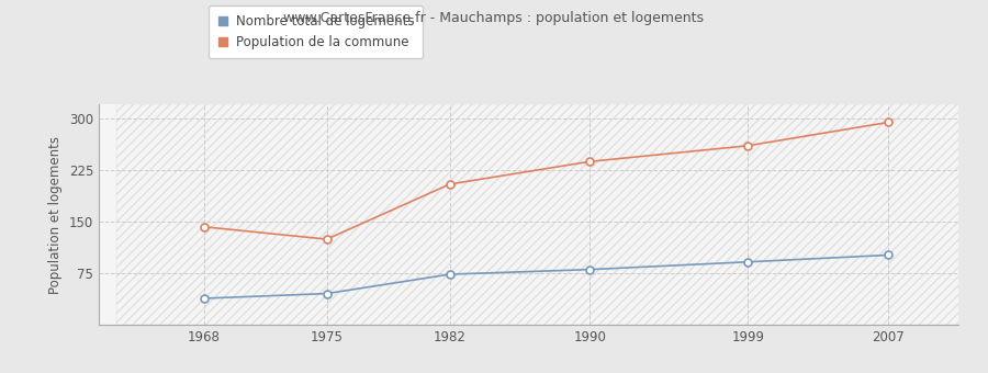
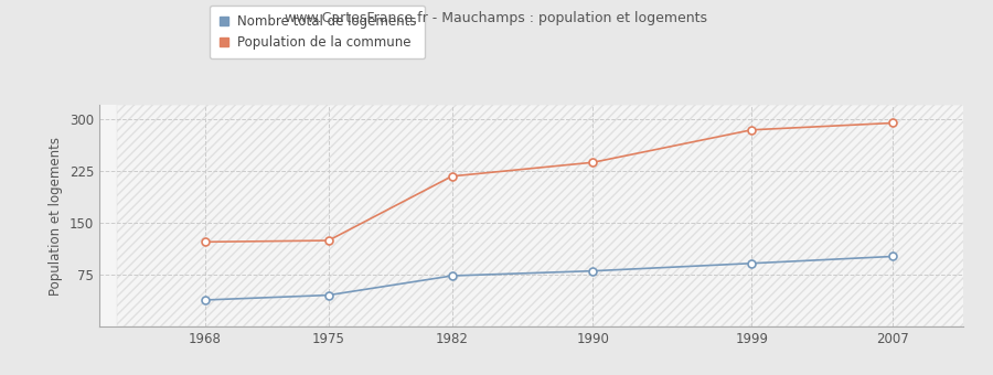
Population de la commune/1968: 142 -> 122
Population de la commune/1982: 204 -> 217
Population de la commune/1999: 260 -> 284
